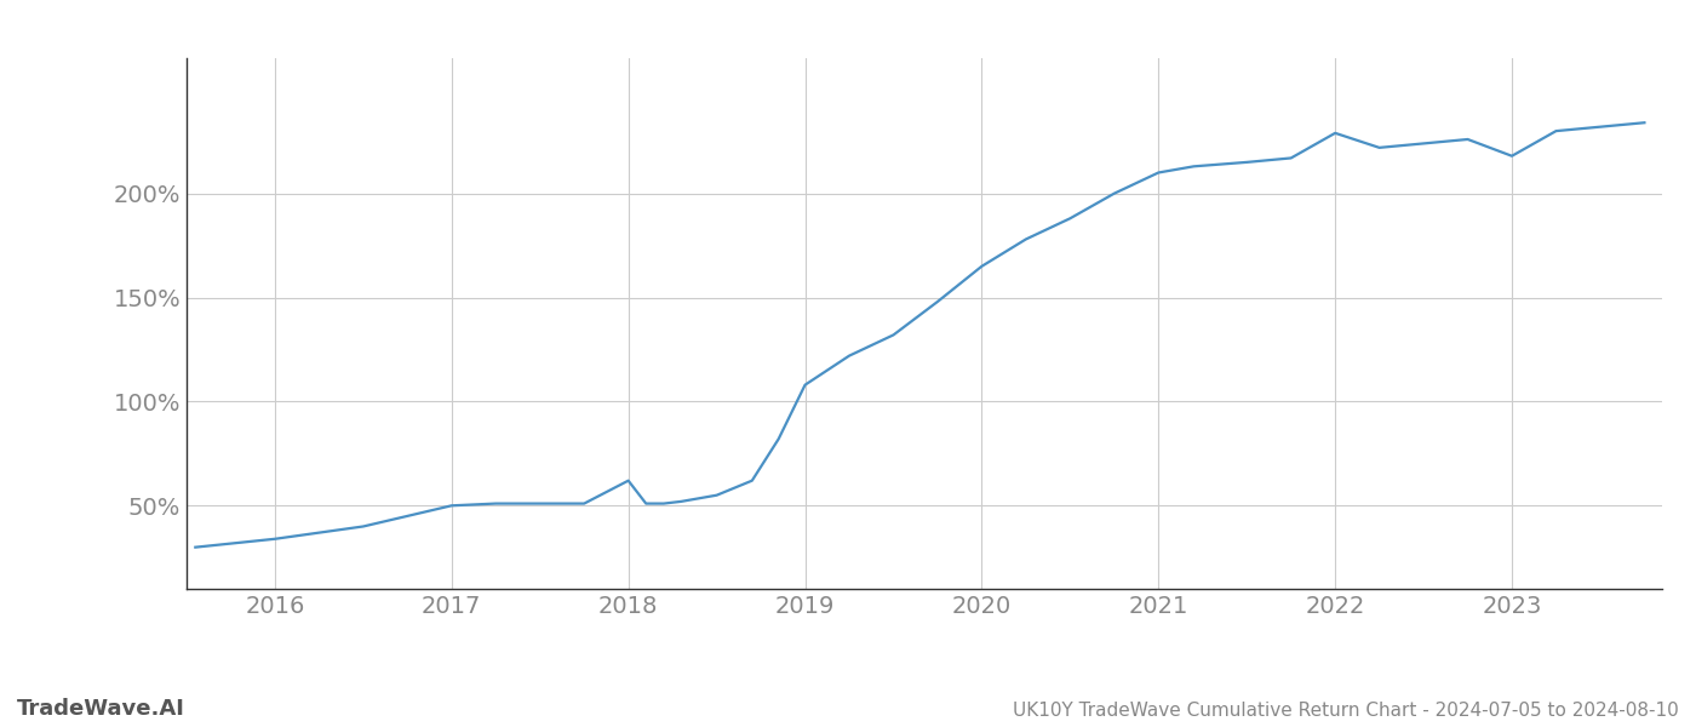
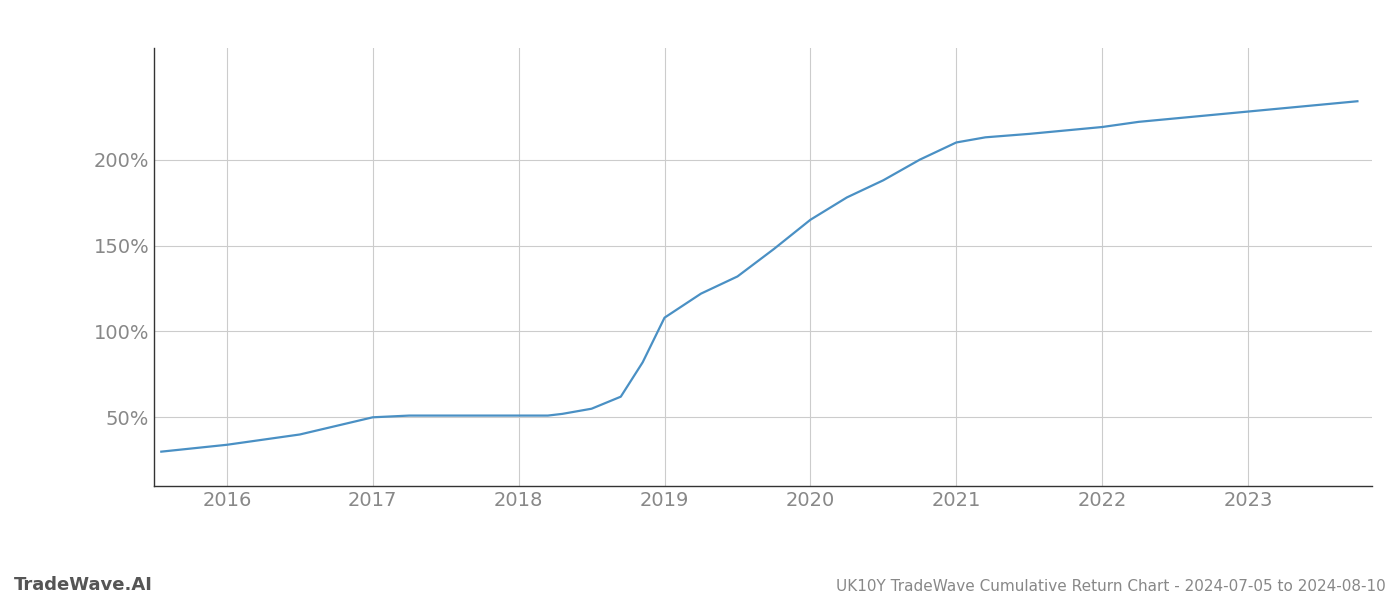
2018: 62% -> 51%
2022: 229% -> 219%
2023: 218% -> 228%
